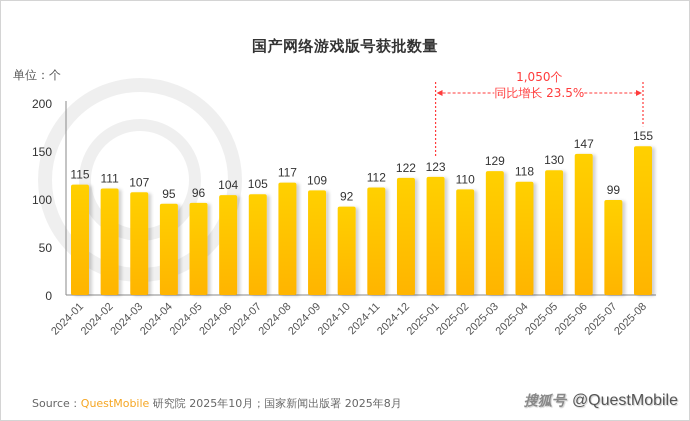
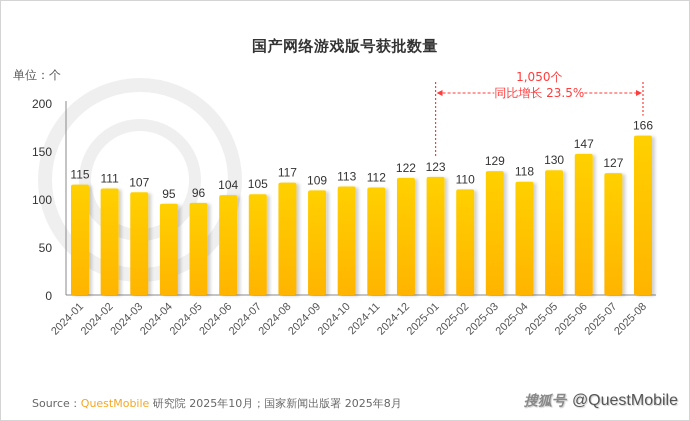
2024-10: 92 -> 113
2025-07: 99 -> 127
2025-08: 155 -> 166
